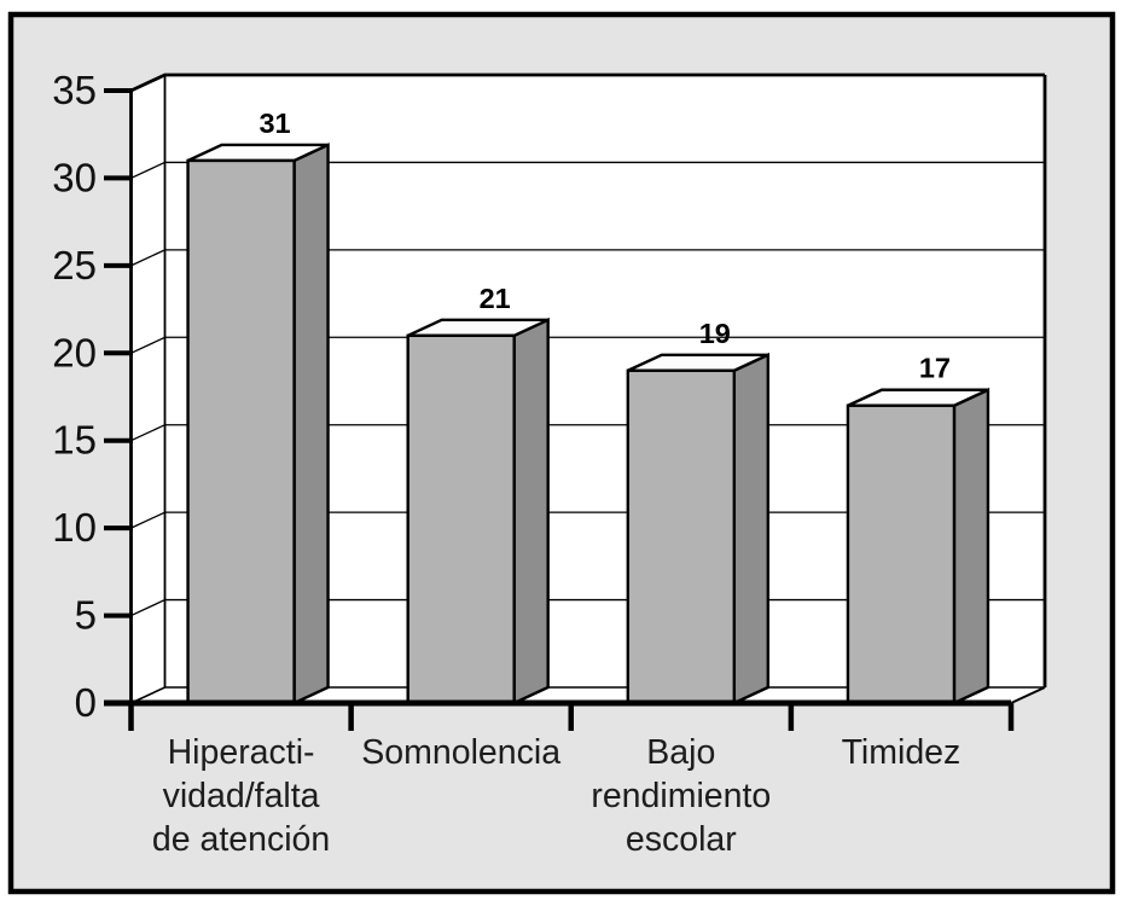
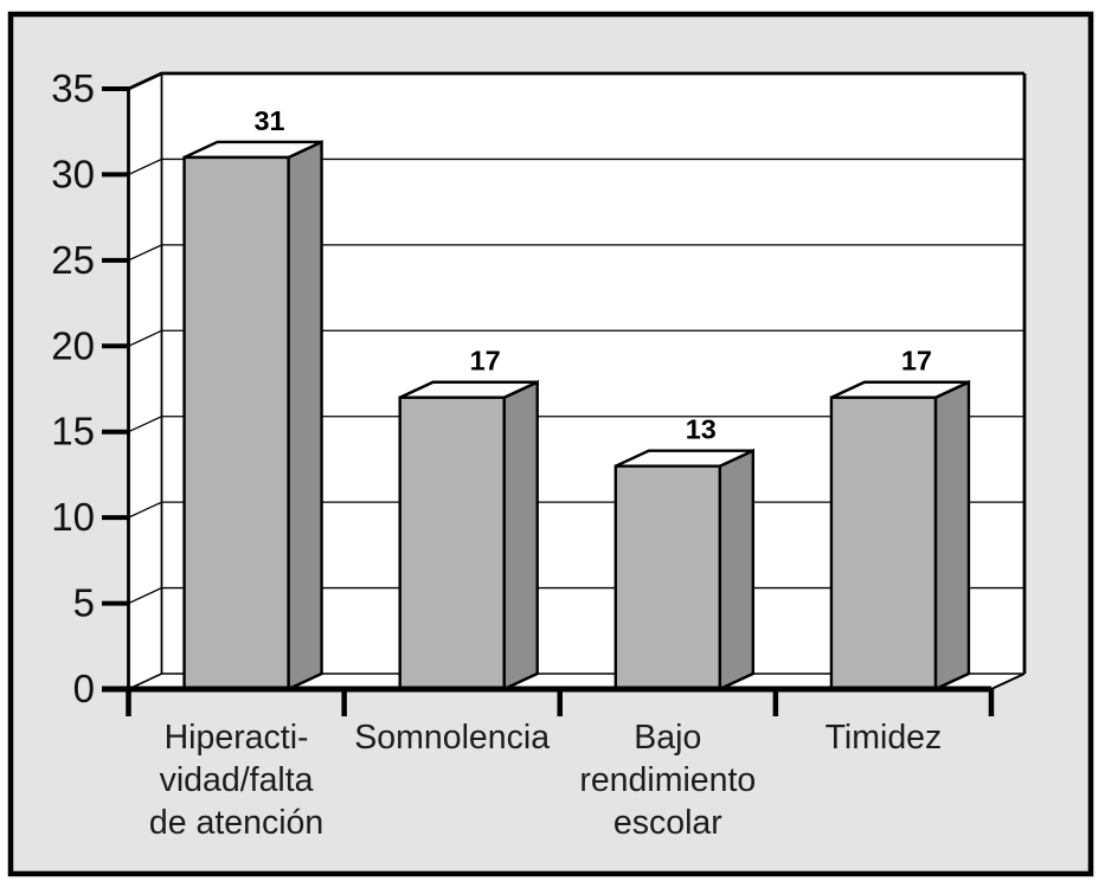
Somnolencia: 21 -> 17
Bajo rendimiento escolar: 19 -> 13
